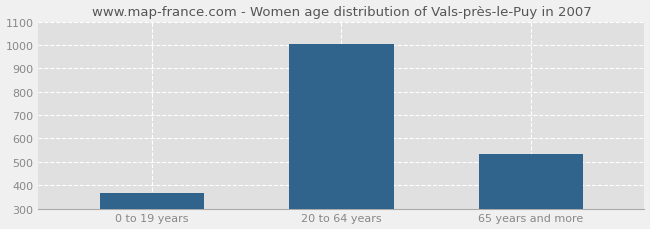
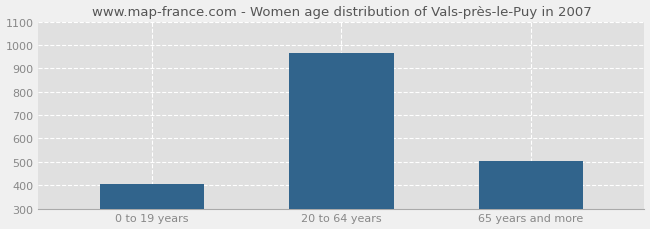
0 to 19 years: 365 -> 405
20 to 64 years: 1005 -> 965
65 years and more: 535 -> 505
